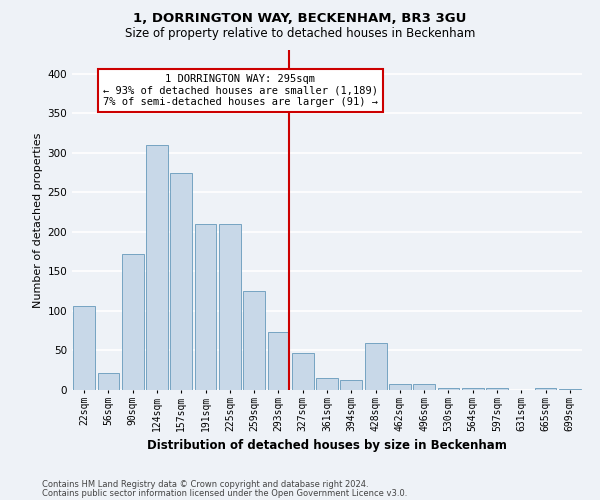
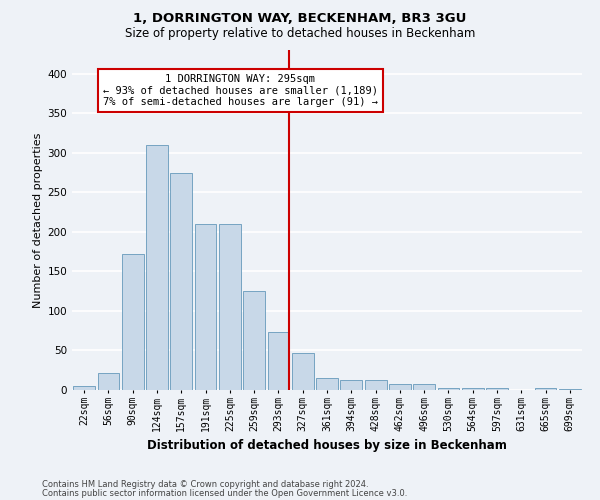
22sqm: 106 -> 5
428sqm: 60 -> 13
